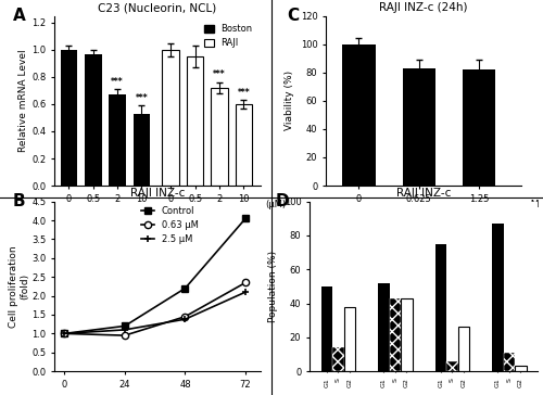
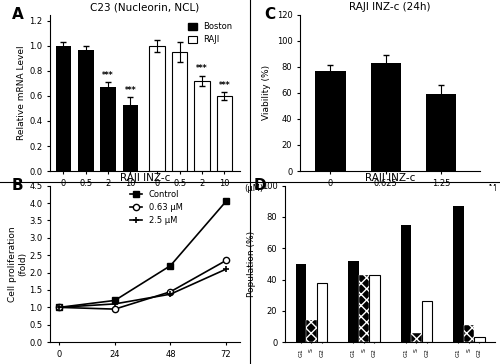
RAJI INZ-c (24h)/0: 100 -> 77
RAJI INZ-c (24h)/1.25: 82 -> 59
